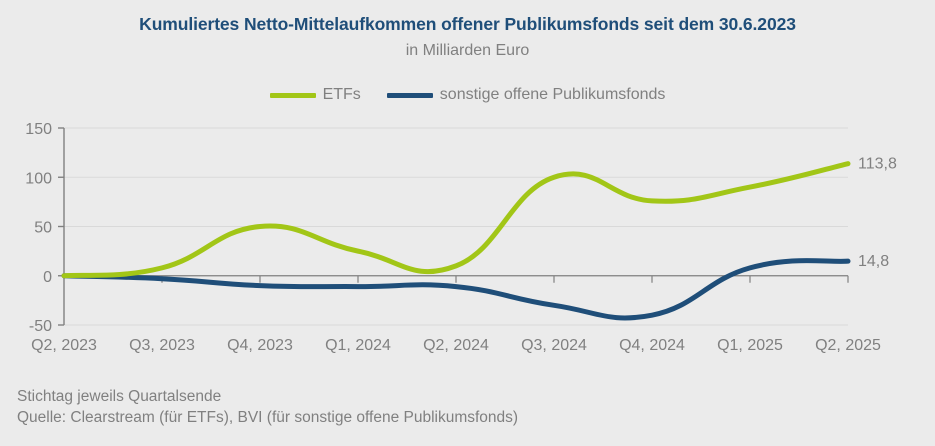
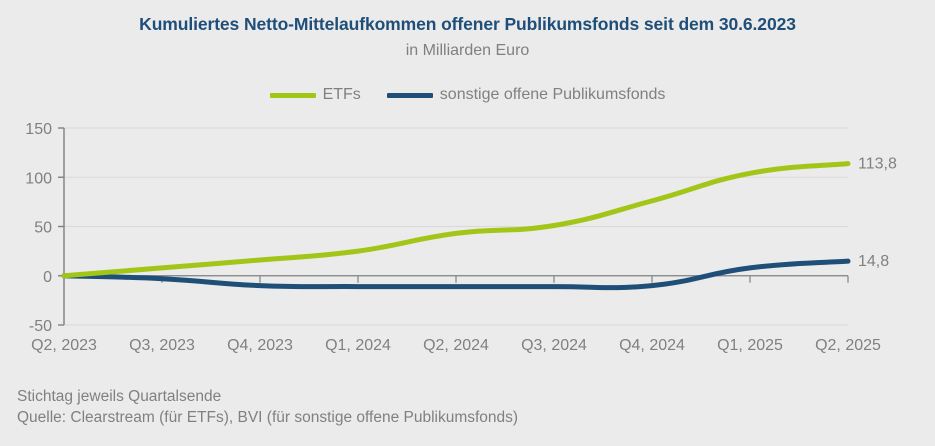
ETFs/Q4, 2023: 50 -> 20
ETFs/Q2, 2024: 10 -> 40
ETFs/Q3, 2024: 100 -> 50
sonstige offene Publikumsfonds/Q3, 2024: -30 -> -10
sonstige offene Publikumsfonds/Q4, 2024: -40 -> -10
ETFs/Q1, 2025: 90 -> 100
